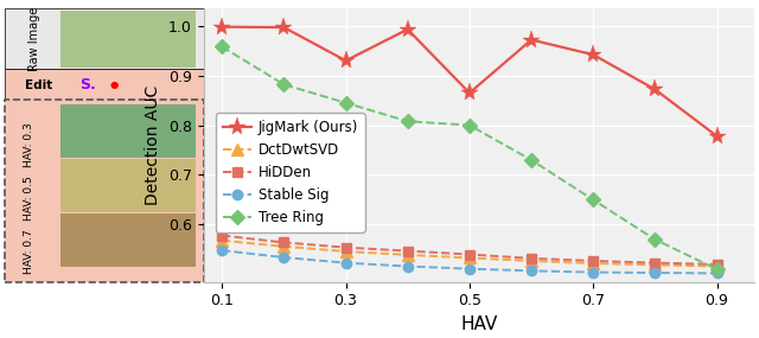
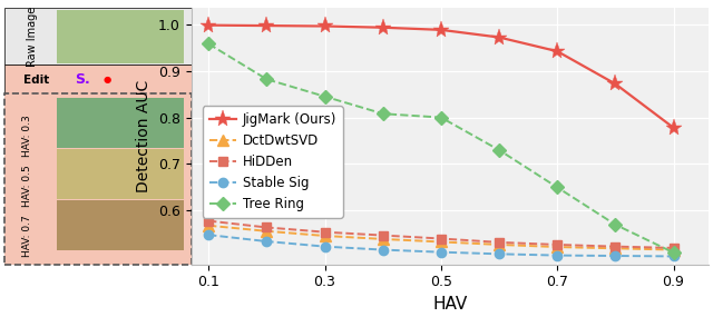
JigMark (Ours)/0.3: 0.930 -> 0.996
JigMark (Ours)/0.5: 0.865 -> 0.988
